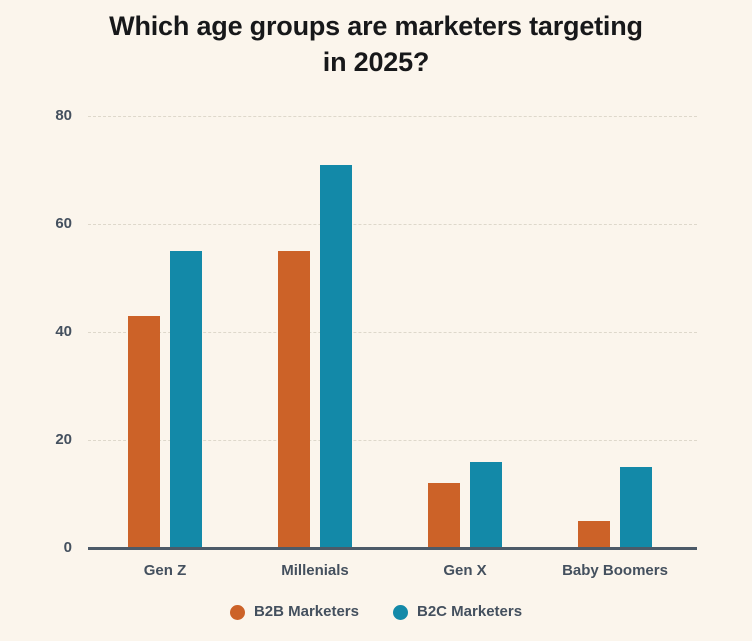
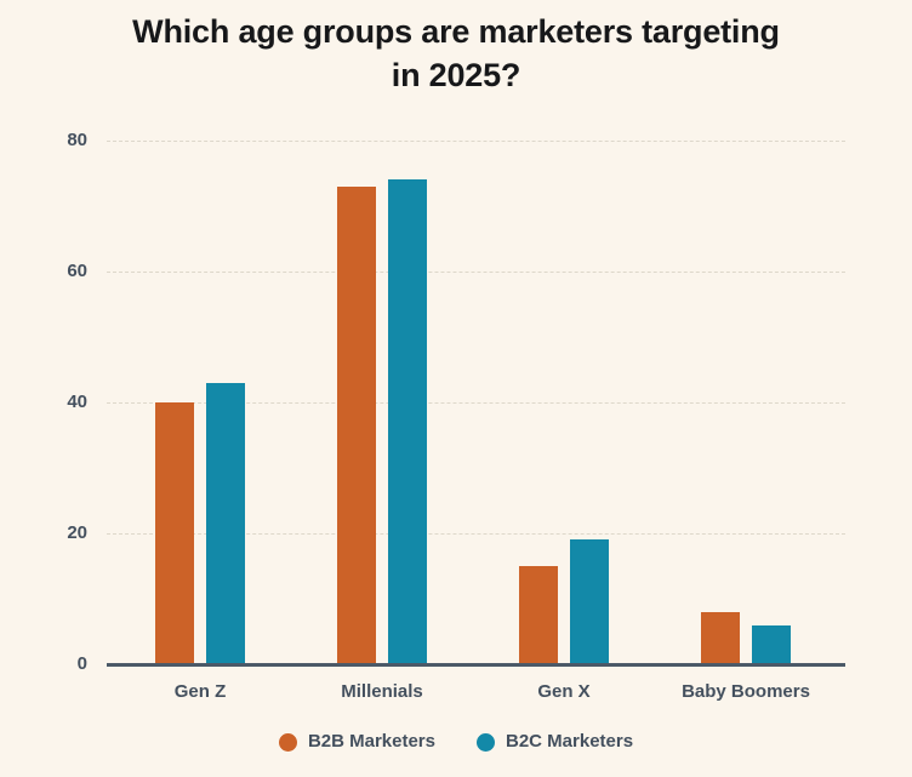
B2B Marketers/Gen Z: 43 -> 40
B2C Marketers/Gen Z: 55 -> 43
B2B Marketers/Millenials: 55 -> 73
B2C Marketers/Millenials: 71 -> 74
B2B Marketers/Gen X: 12 -> 15
B2C Marketers/Gen X: 16 -> 19
B2B Marketers/Baby Boomers: 5 -> 8
B2C Marketers/Baby Boomers: 15 -> 6
